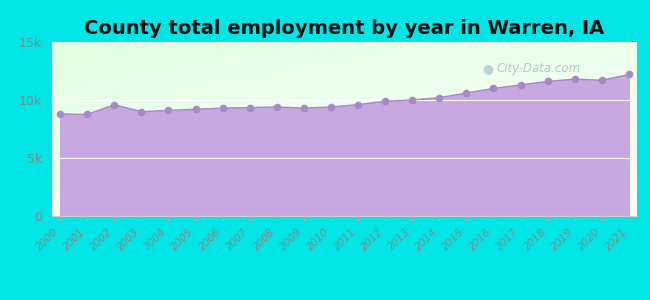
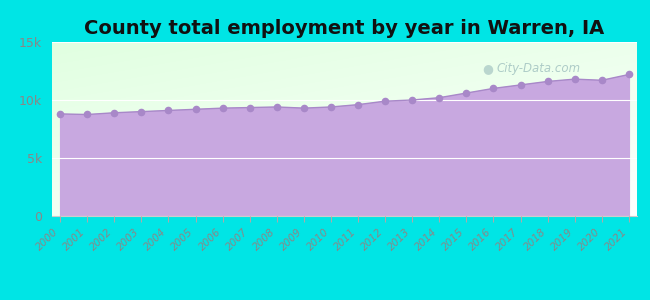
2002: 9.6k -> 8.9k
